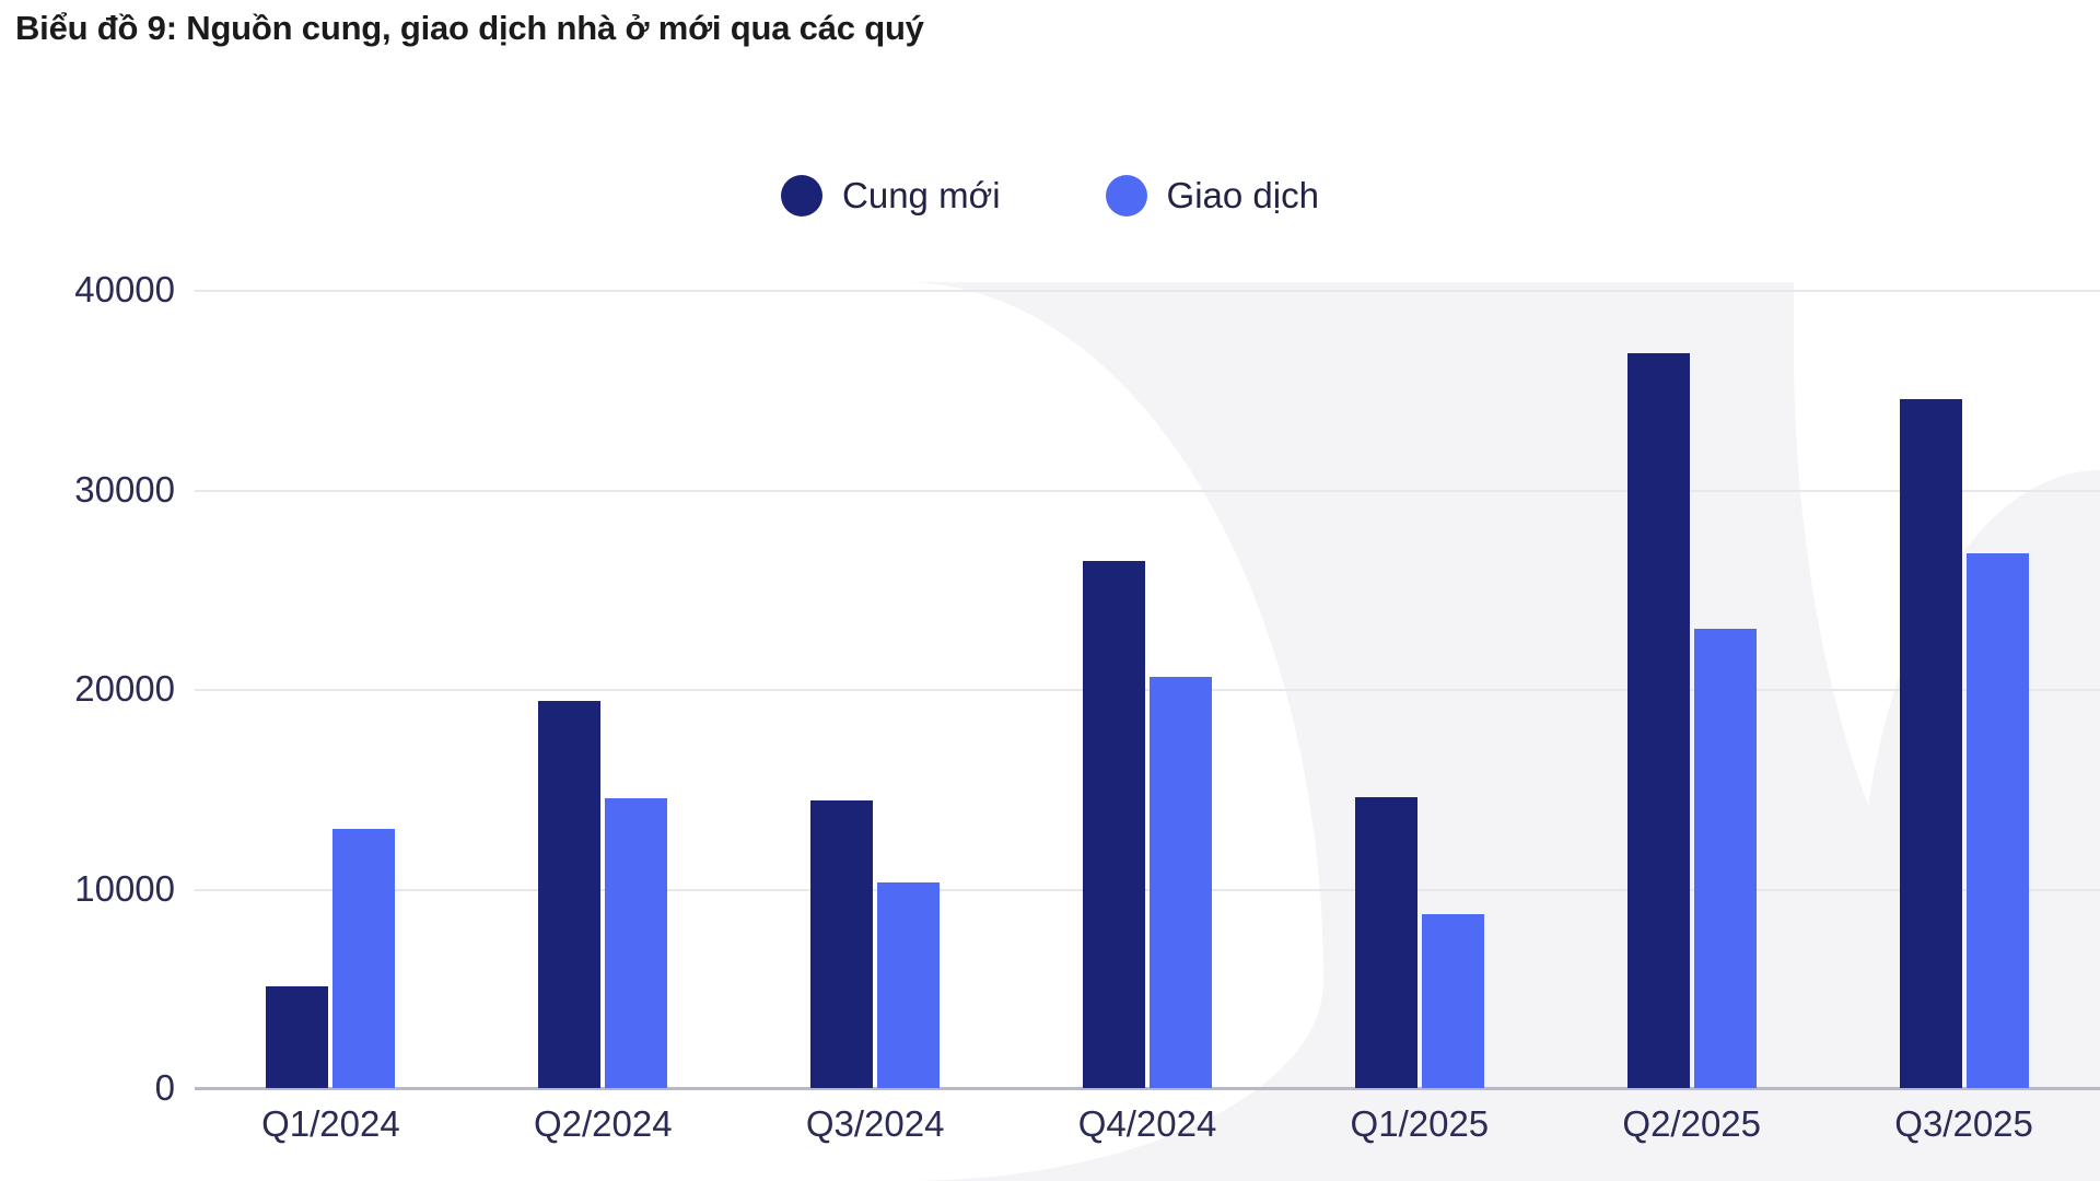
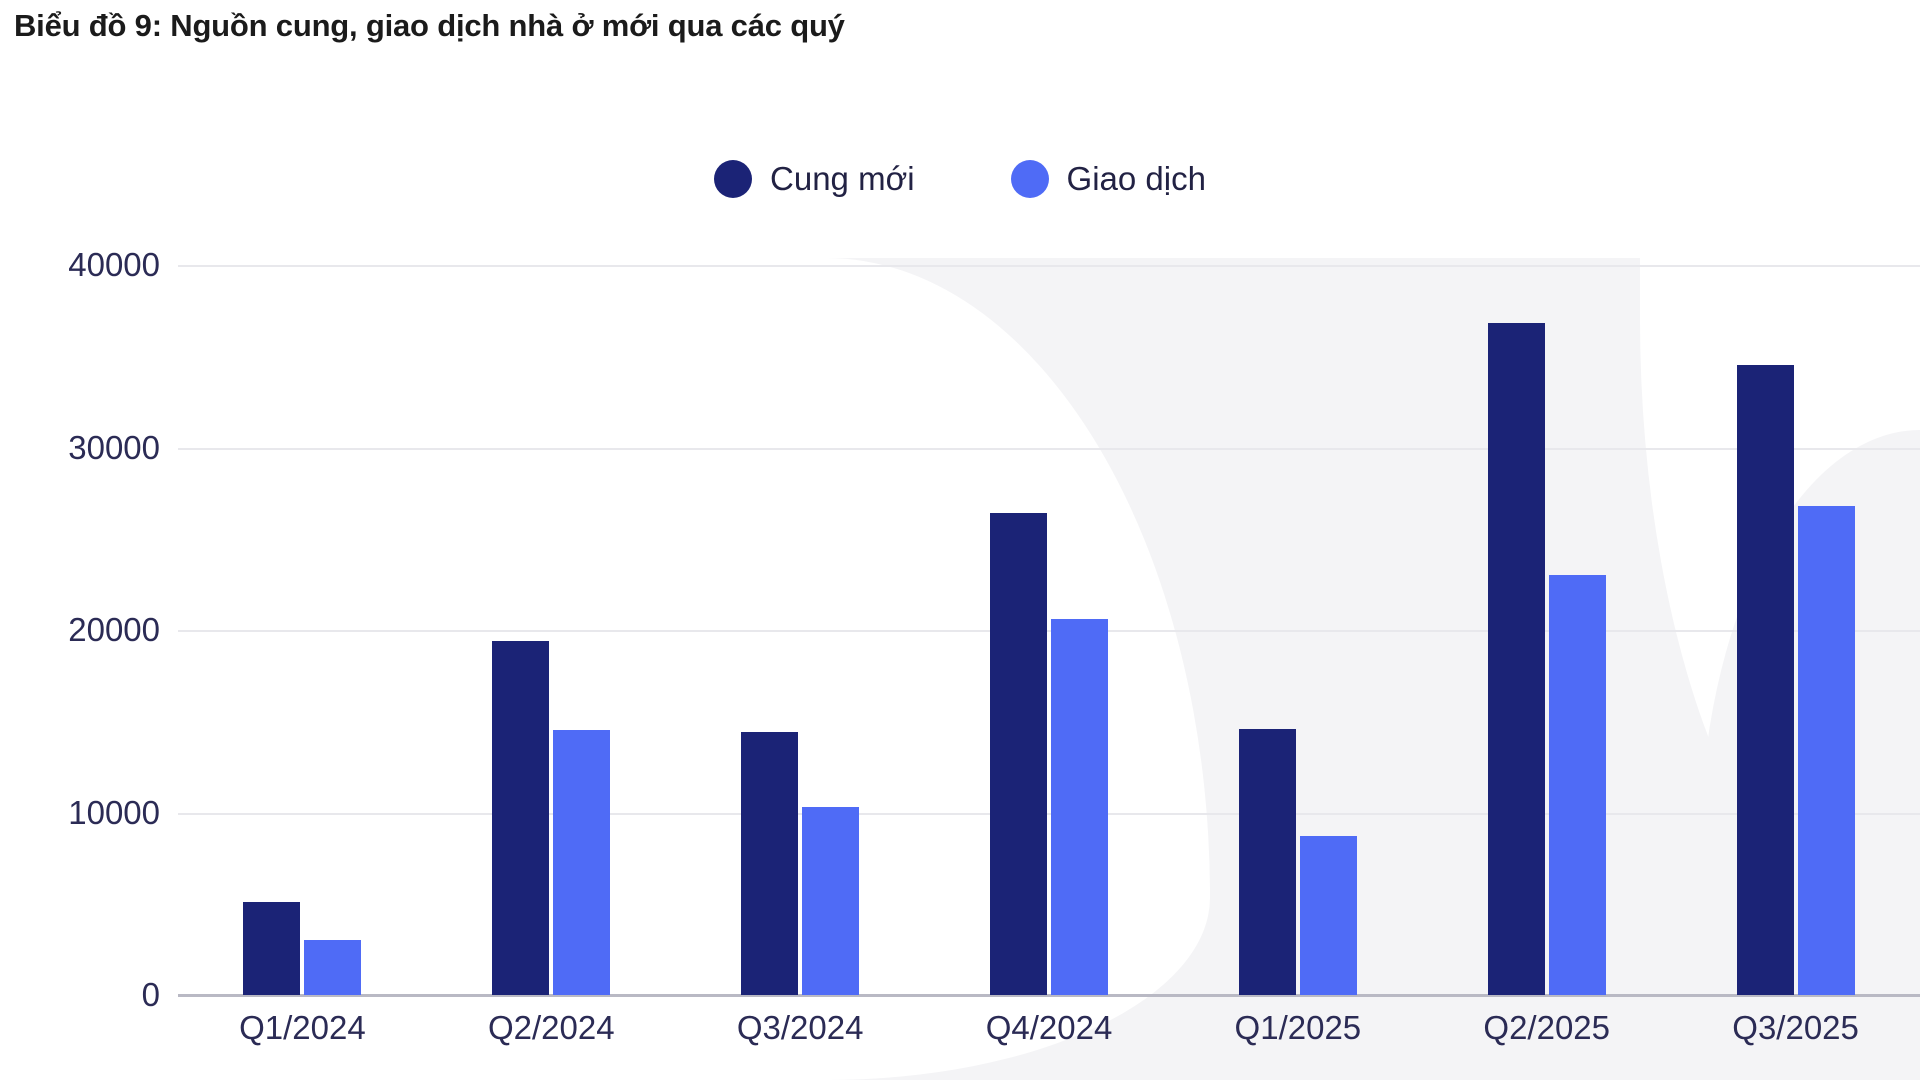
Giao dịch/Q1/2024: 13000 -> 3000
